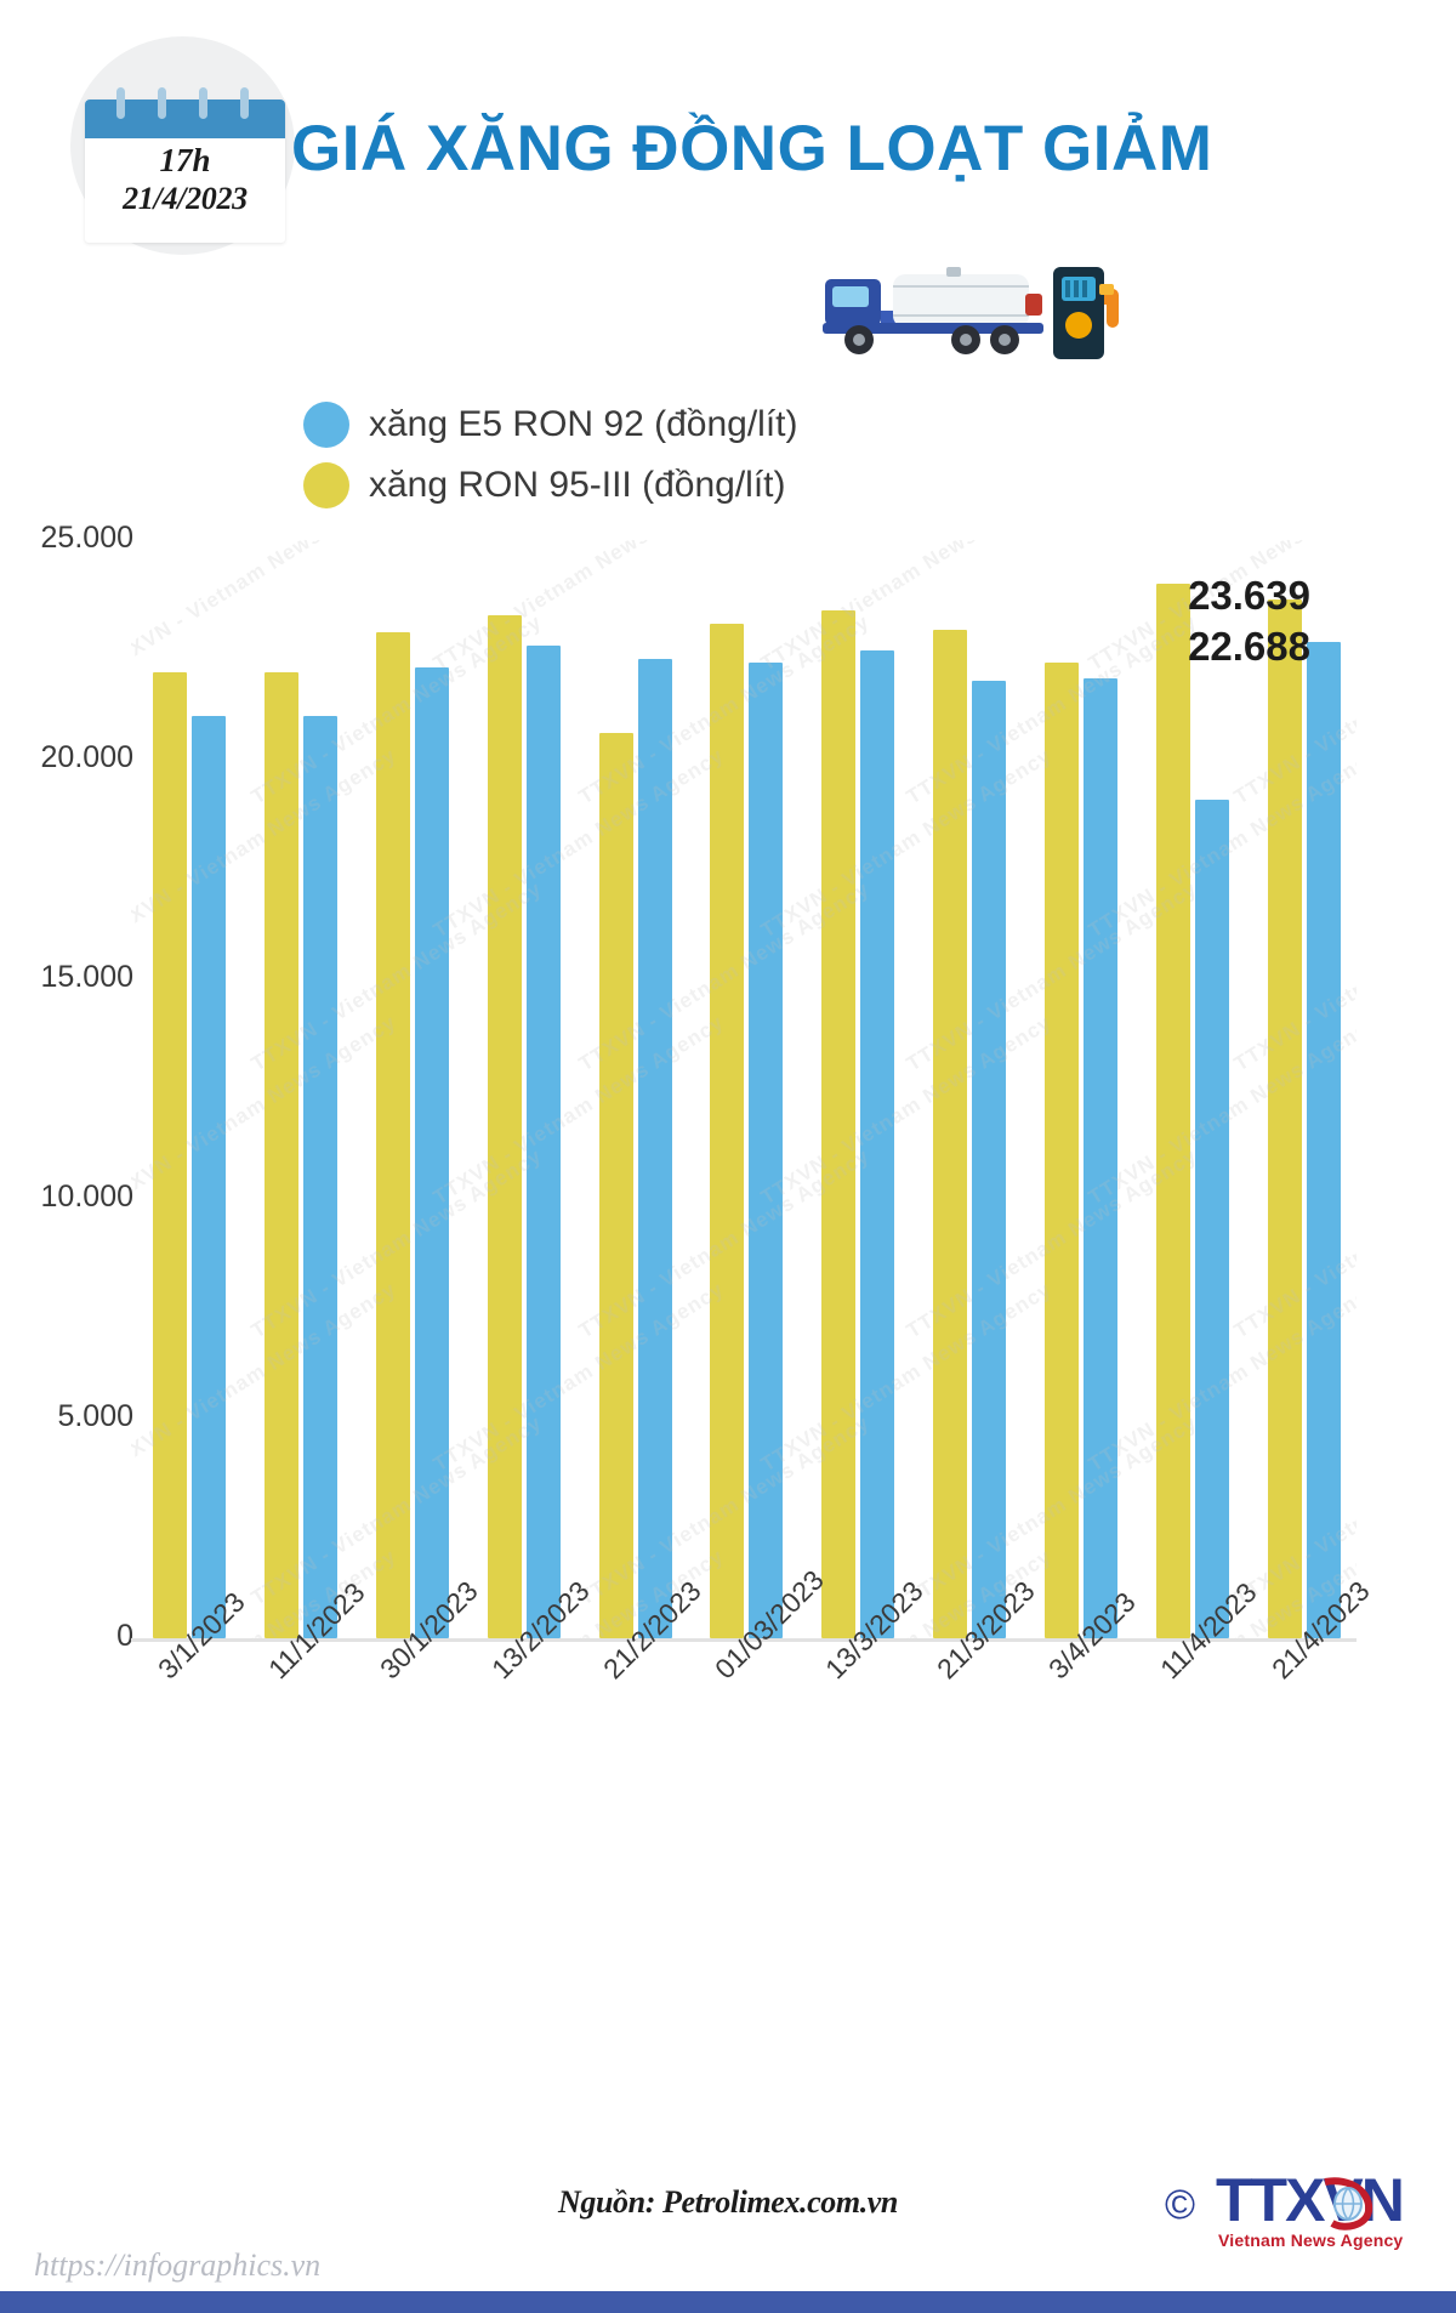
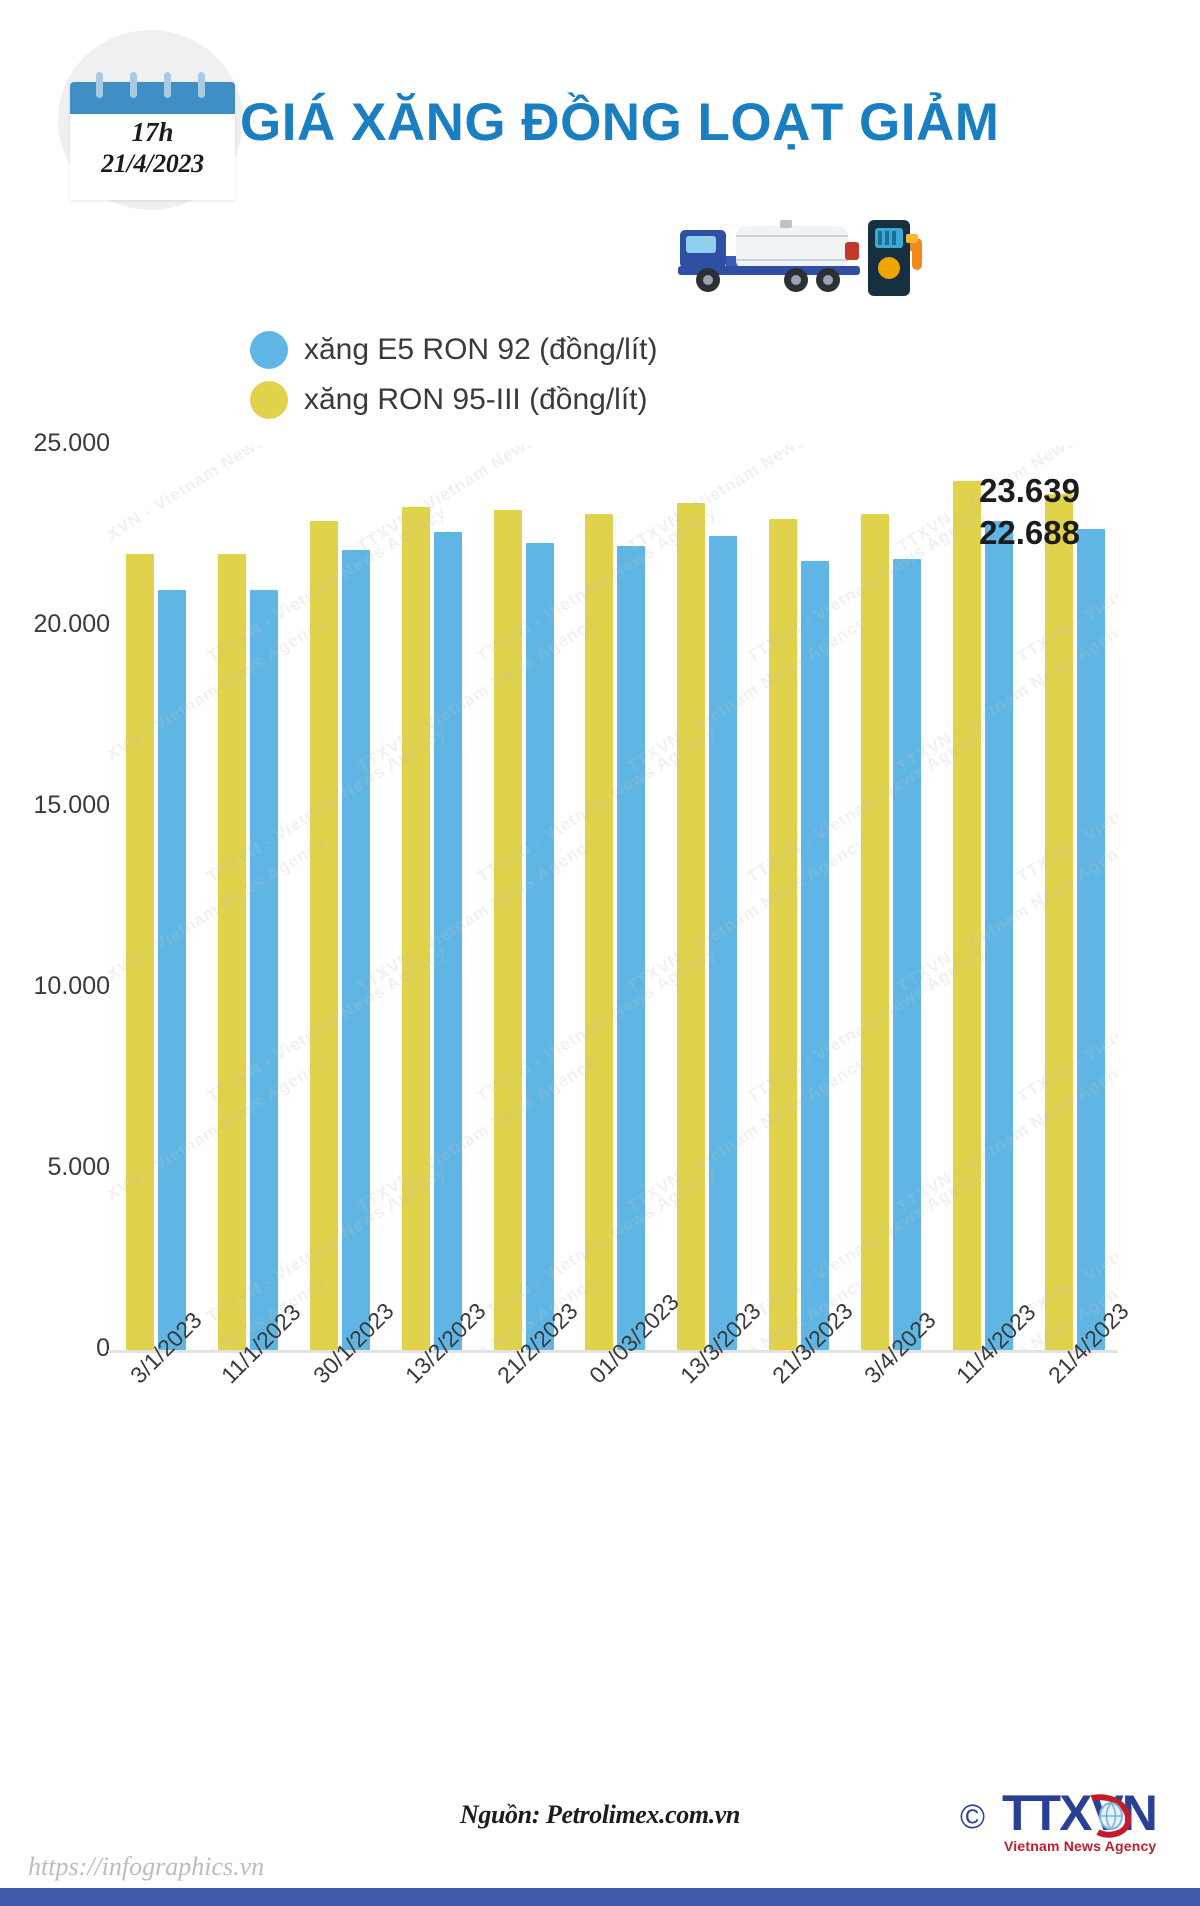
xăng RON 95-III (đồng/lít)/21/2/2023: 20600 -> 23200
xăng RON 95-III (đồng/lít)/3/4/2023: 22200 -> 23100
xăng E5 RON 92 (đồng/lít)/11/4/2023: 19100 -> 22900
